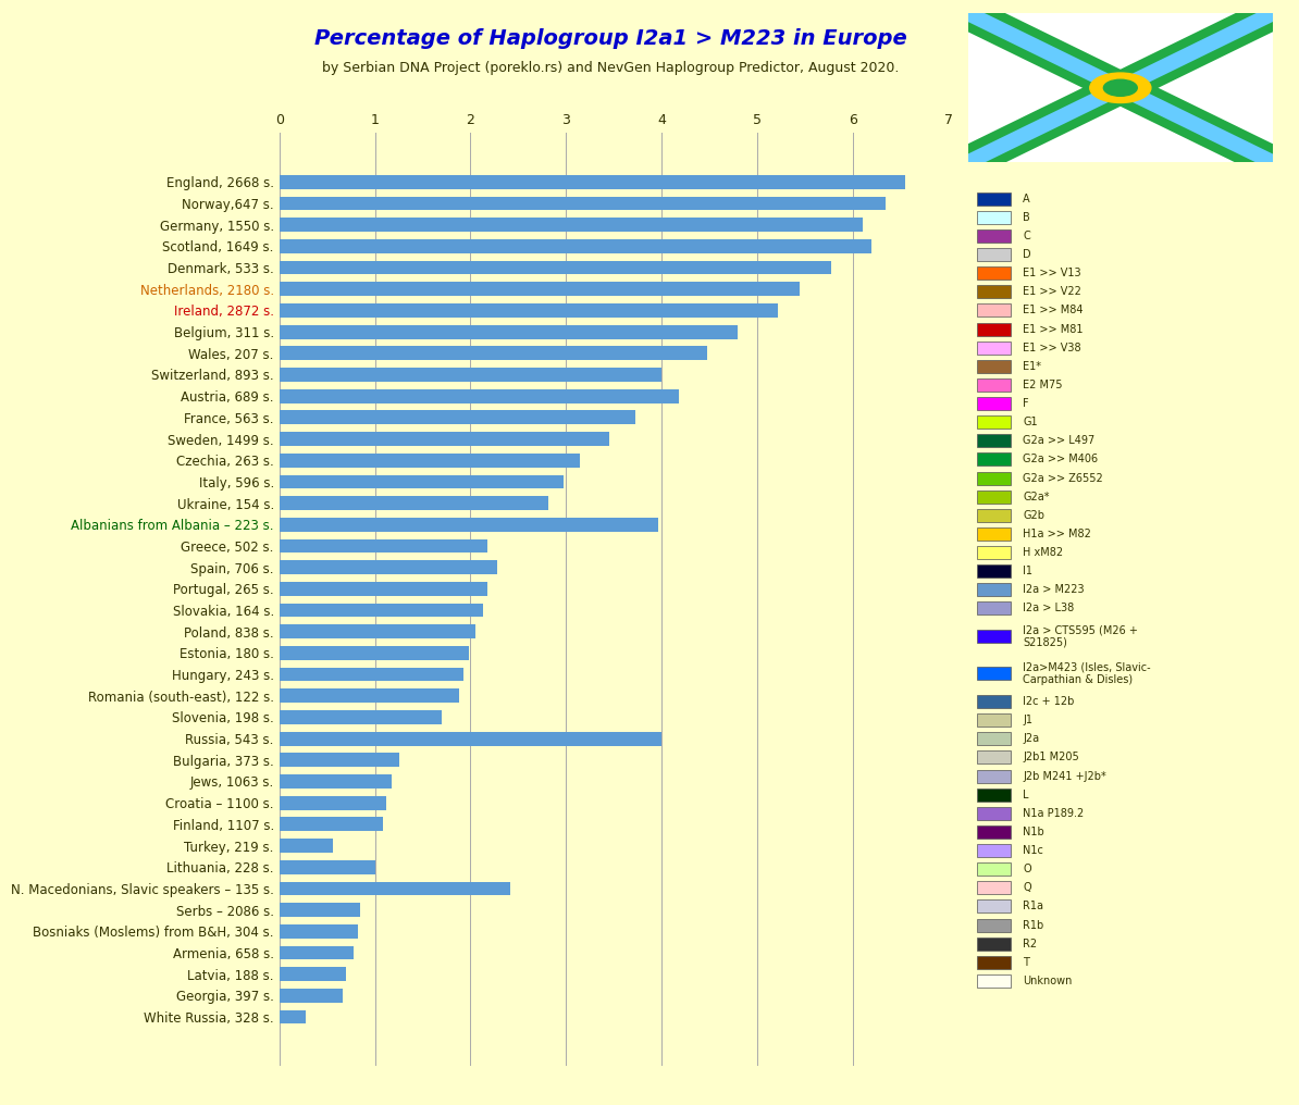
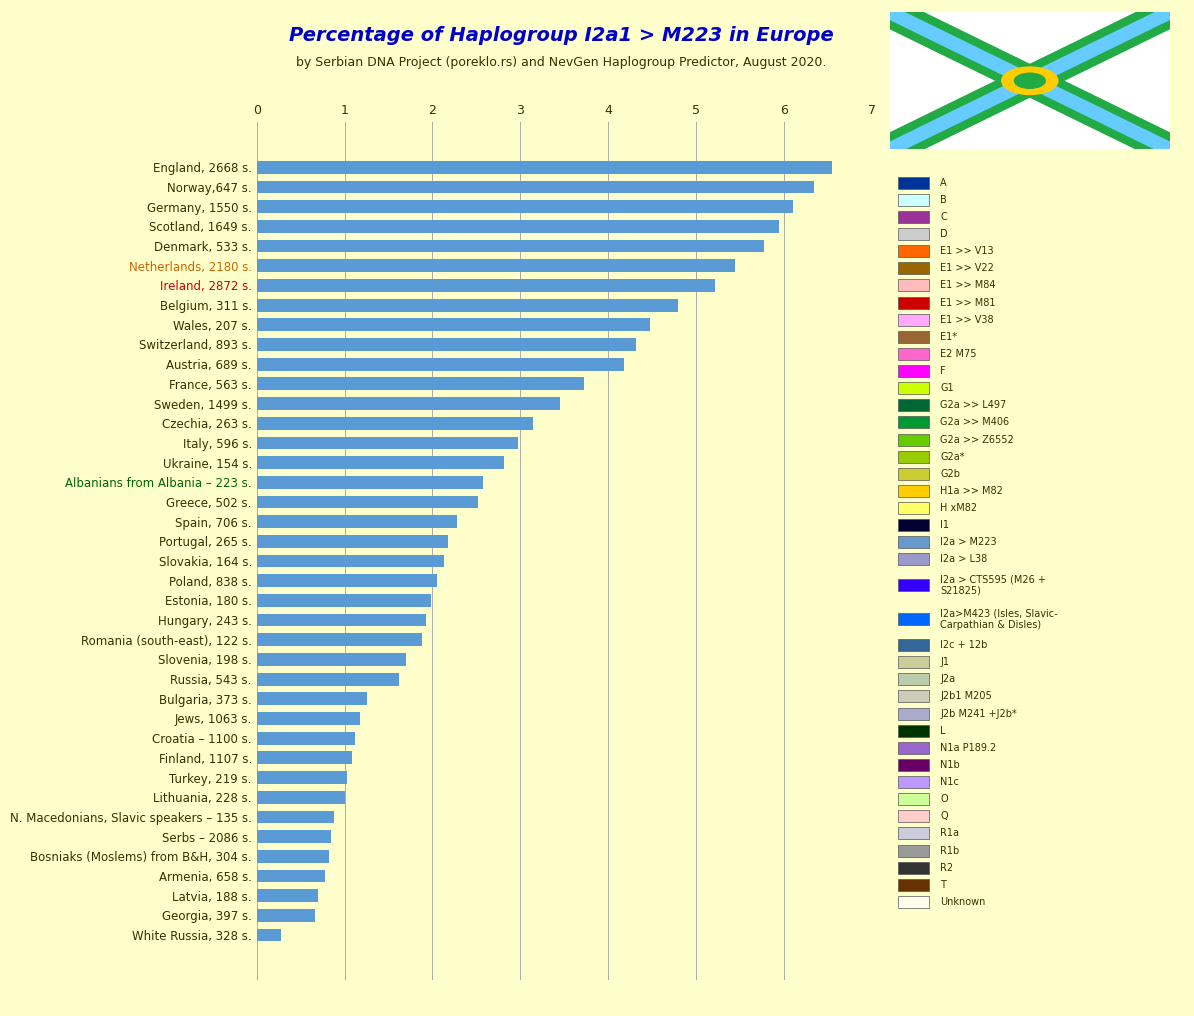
Scotland, 1649 s.: 6.20 -> 5.95
Switzerland, 893 s.: 4.00 -> 4.32
Albanians from Albania – 223 s.: 3.96 -> 2.58
Greece, 502 s.: 2.18 -> 2.52
Russia, 543 s.: 4.00 -> 1.62
Turkey, 219 s.: 0.56 -> 1.03
N. Macedonians, Slavic speakers – 135 s.: 2.42 -> 0.88
